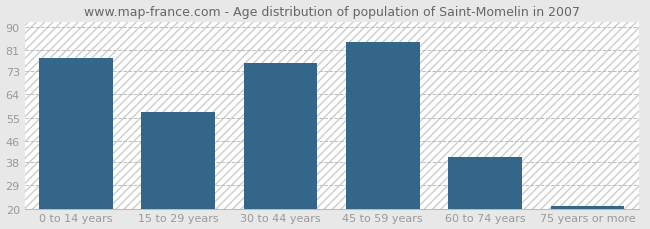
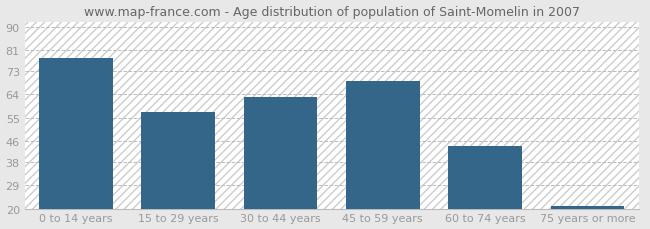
30 to 44 years: 76 -> 63
45 to 59 years: 84 -> 69
60 to 74 years: 40 -> 44
